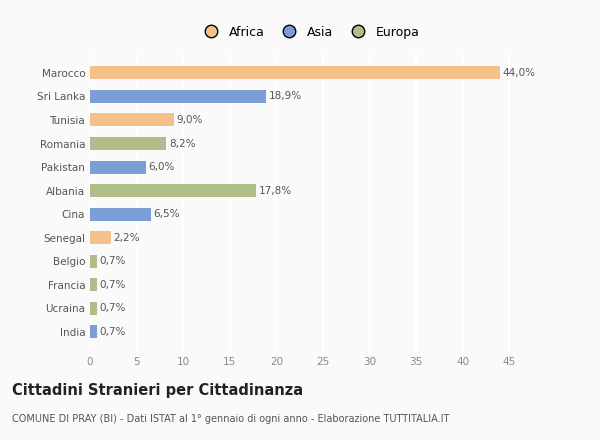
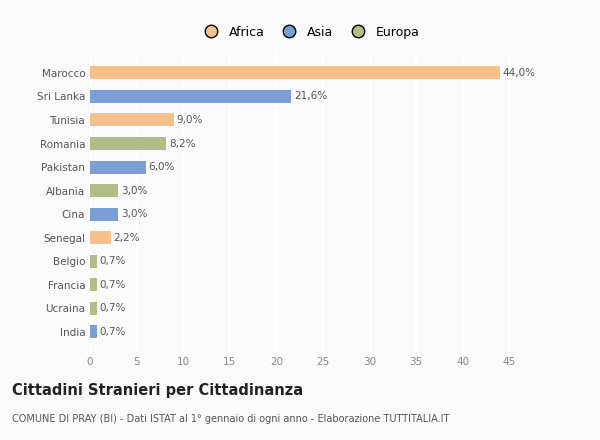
Sri Lanka: 18,9% -> 21,6%
Albania: 17,8% -> 3,0%
Cina: 6,5% -> 3,0%
